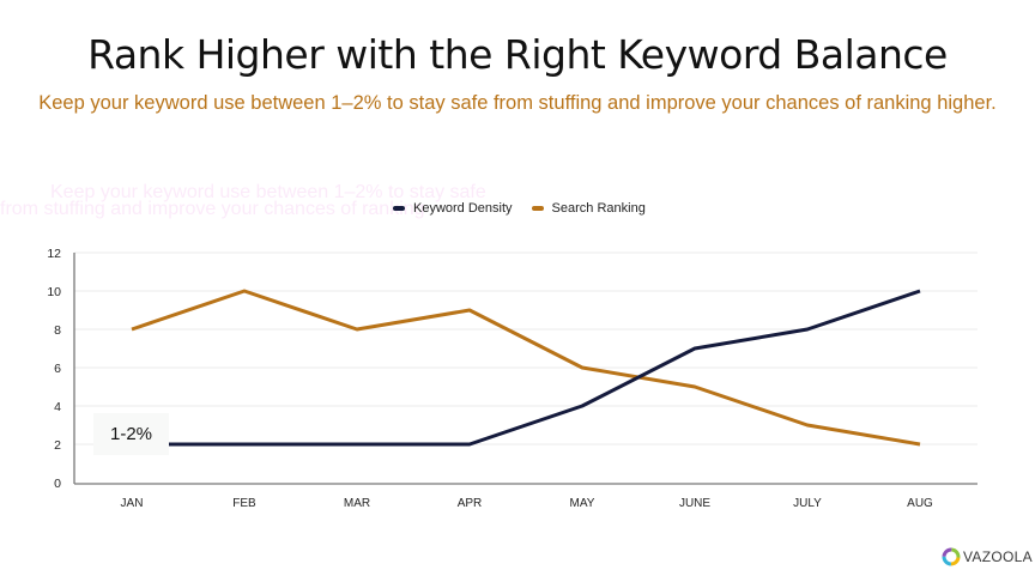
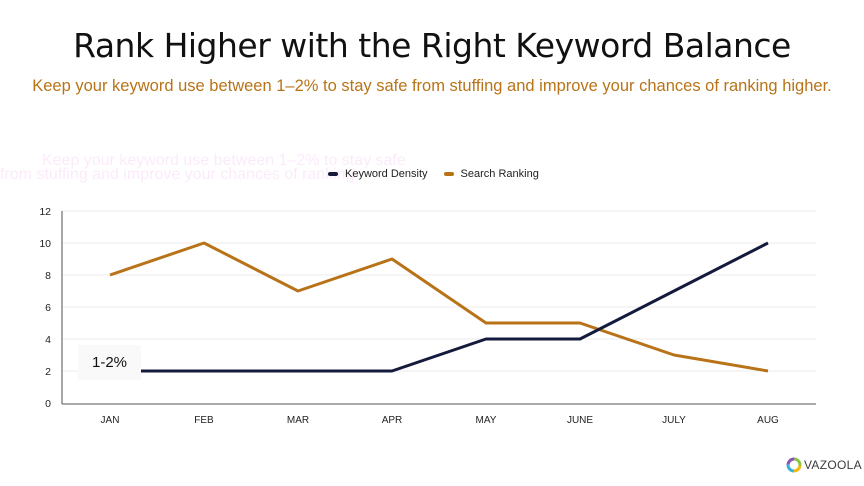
Search Ranking/MAR: 8 -> 7
Search Ranking/MAY: 6 -> 5
Keyword Density/JUNE: 7 -> 4
Keyword Density/JULY: 8 -> 7
